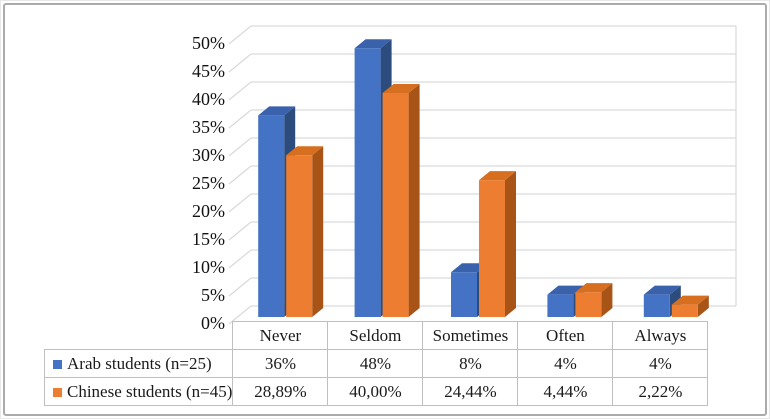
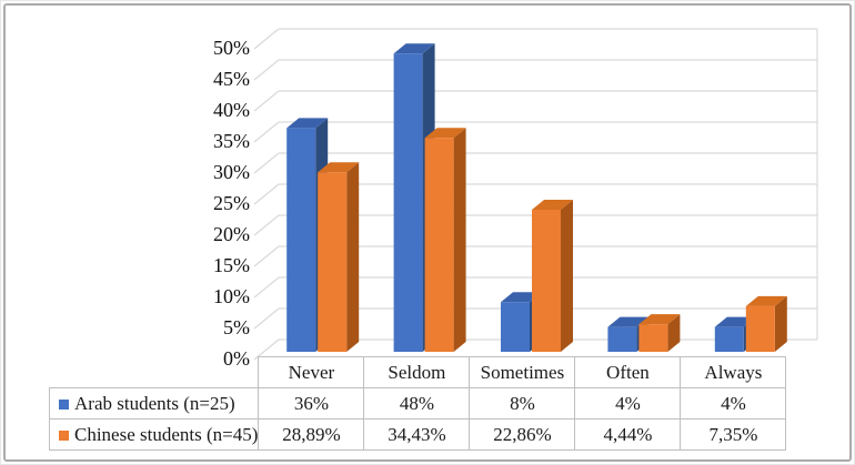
Chinese students (n=45)/Seldom: 40,00% -> 34,43%
Chinese students (n=45)/Sometimes: 24,44% -> 22,86%
Chinese students (n=45)/Always: 2,22% -> 7,35%
